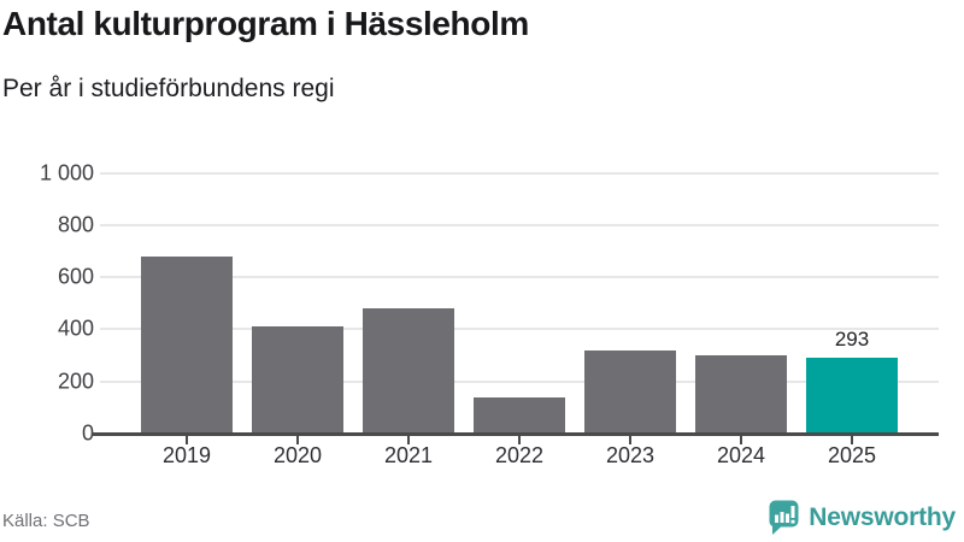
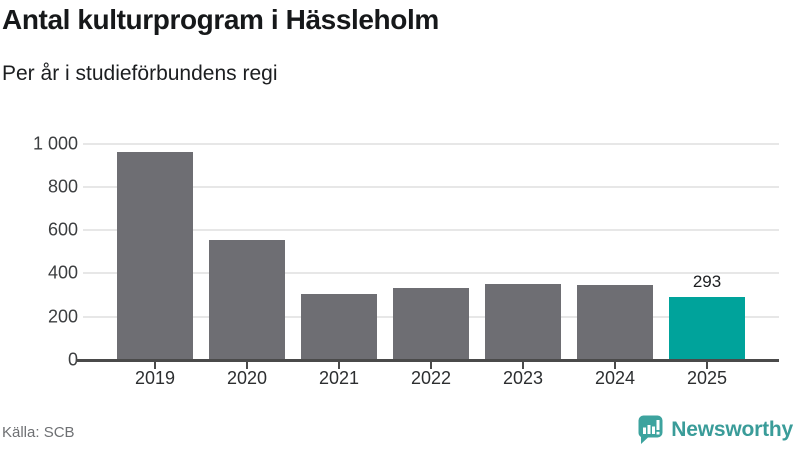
2019: 680 -> 960
2020: 410 -> 550
2021: 480 -> 300
2022: 140 -> 330
2023: 320 -> 350
2024: 300 -> 350
